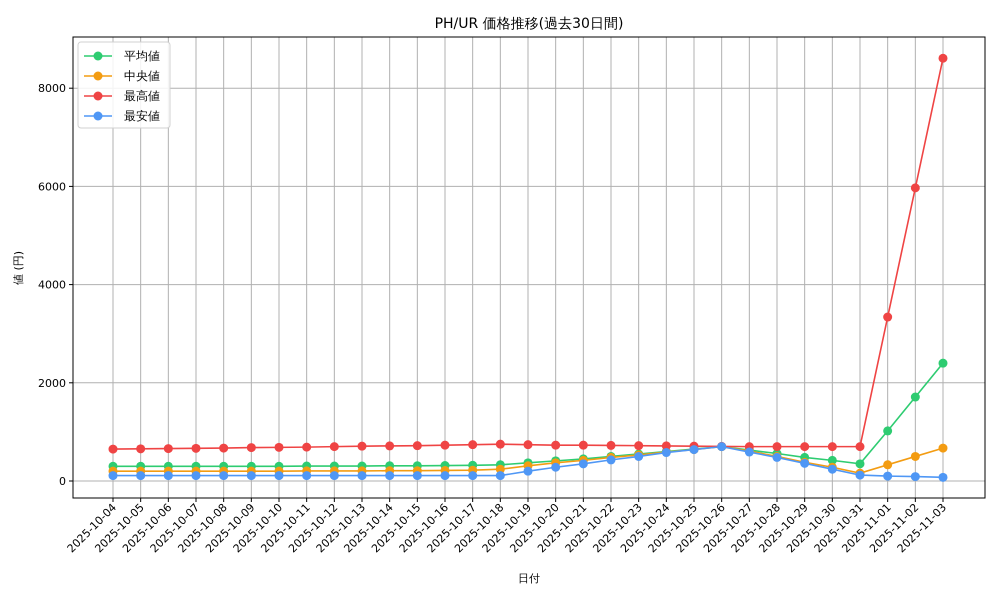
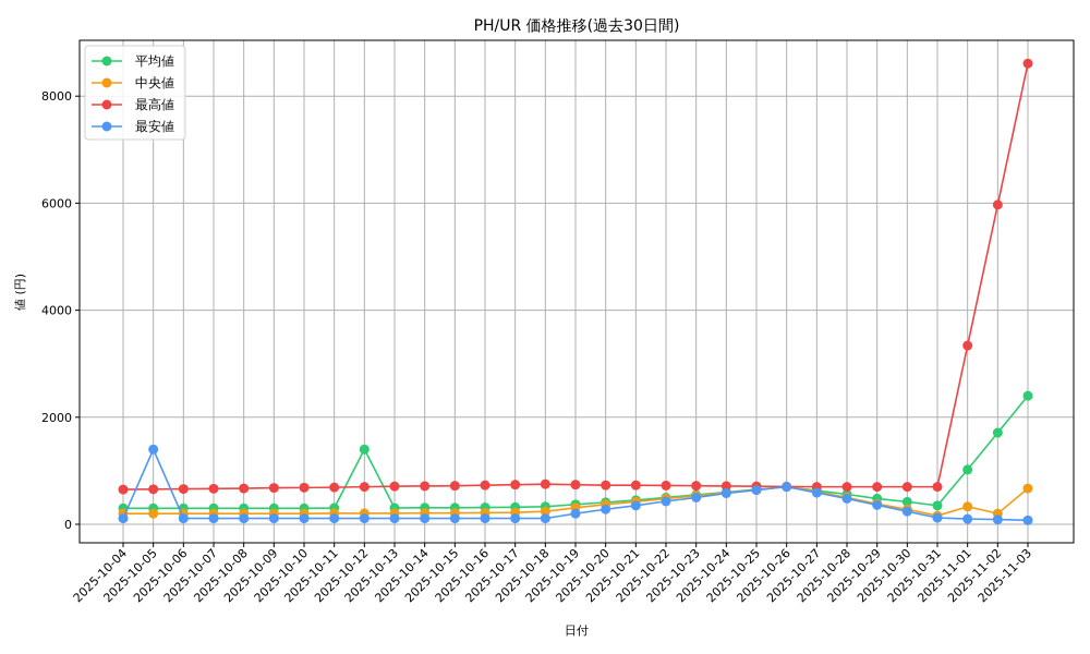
最安値/2025-10-05: 100 -> 1400
平均値/2025-10-12: 300 -> 1400
中央値/2025-11-02: 500 -> 200
